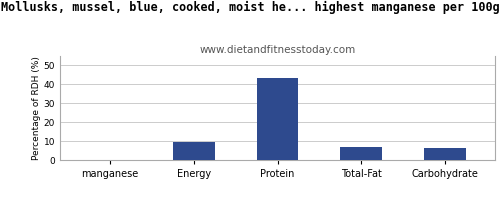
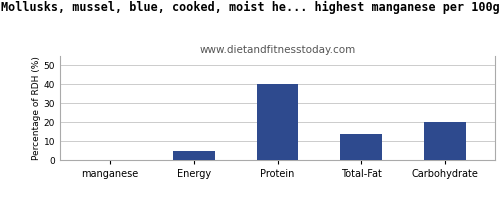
Energy: 10 -> 5
Protein: 44 -> 40
Total-Fat: 7 -> 14
Carbohydrate: 6 -> 20
